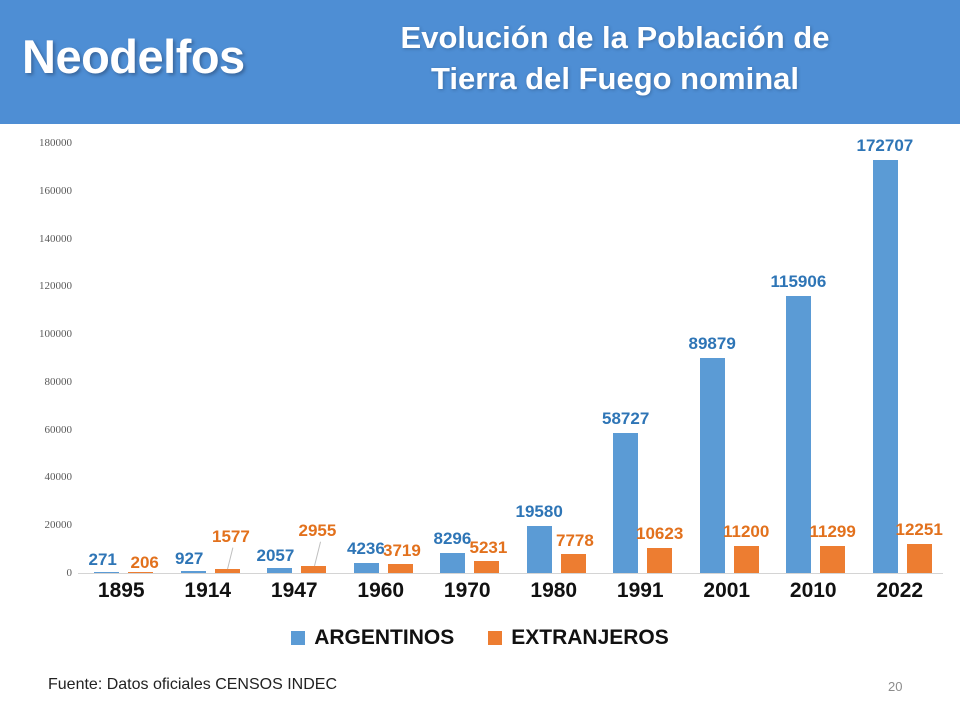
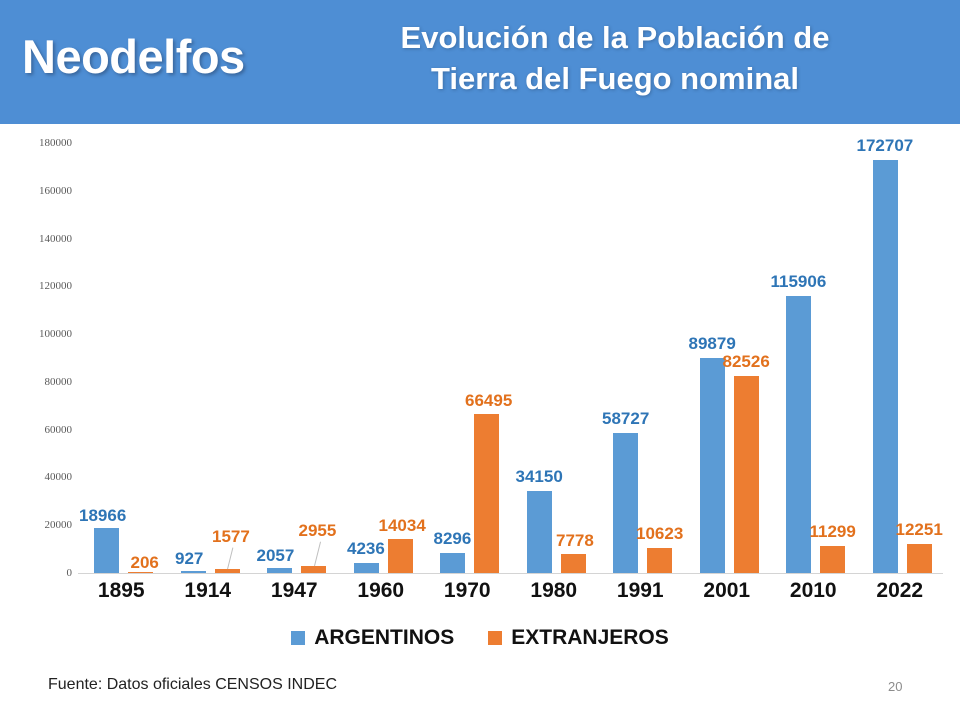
ARGENTINOS/1895: 271 -> 18966
EXTRANJEROS/1960: 3719 -> 14034
EXTRANJEROS/1970: 5231 -> 66495
ARGENTINOS/1980: 19580 -> 34150
EXTRANJEROS/2001: 11200 -> 82526
